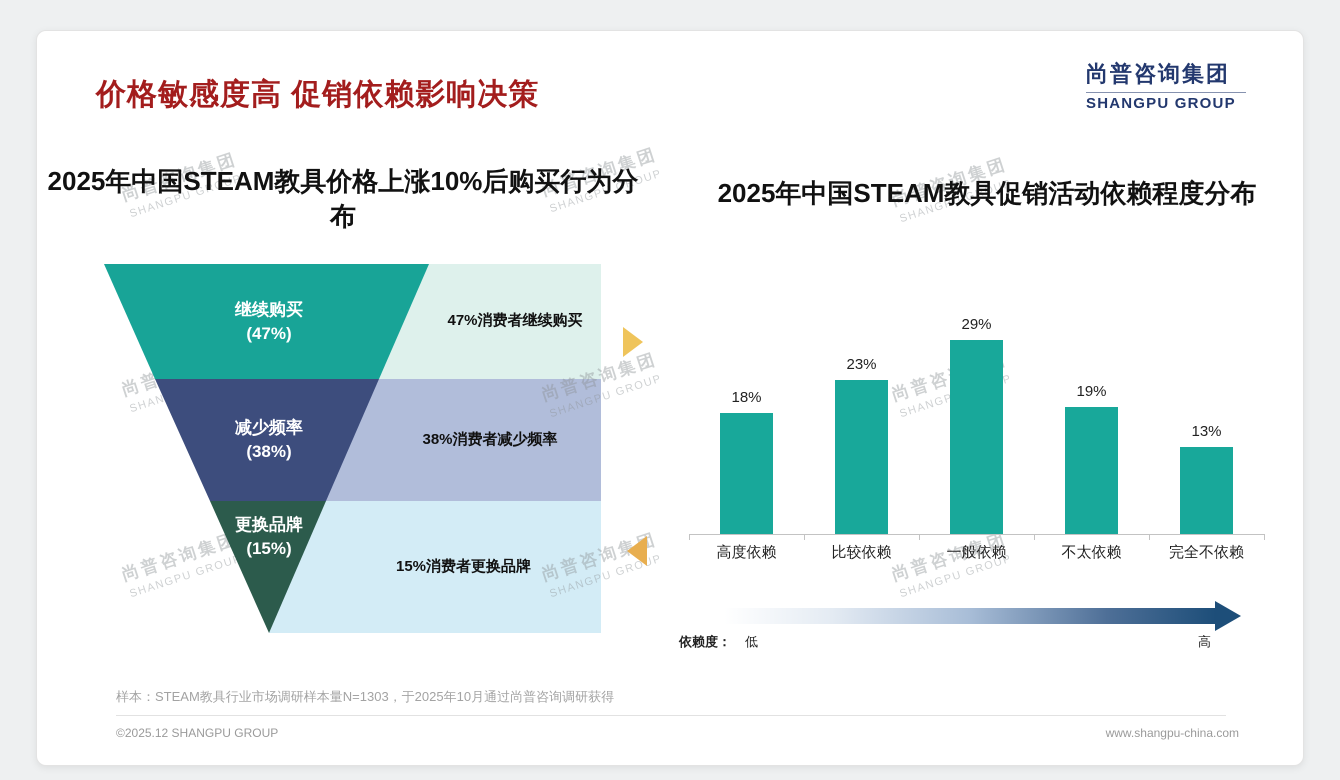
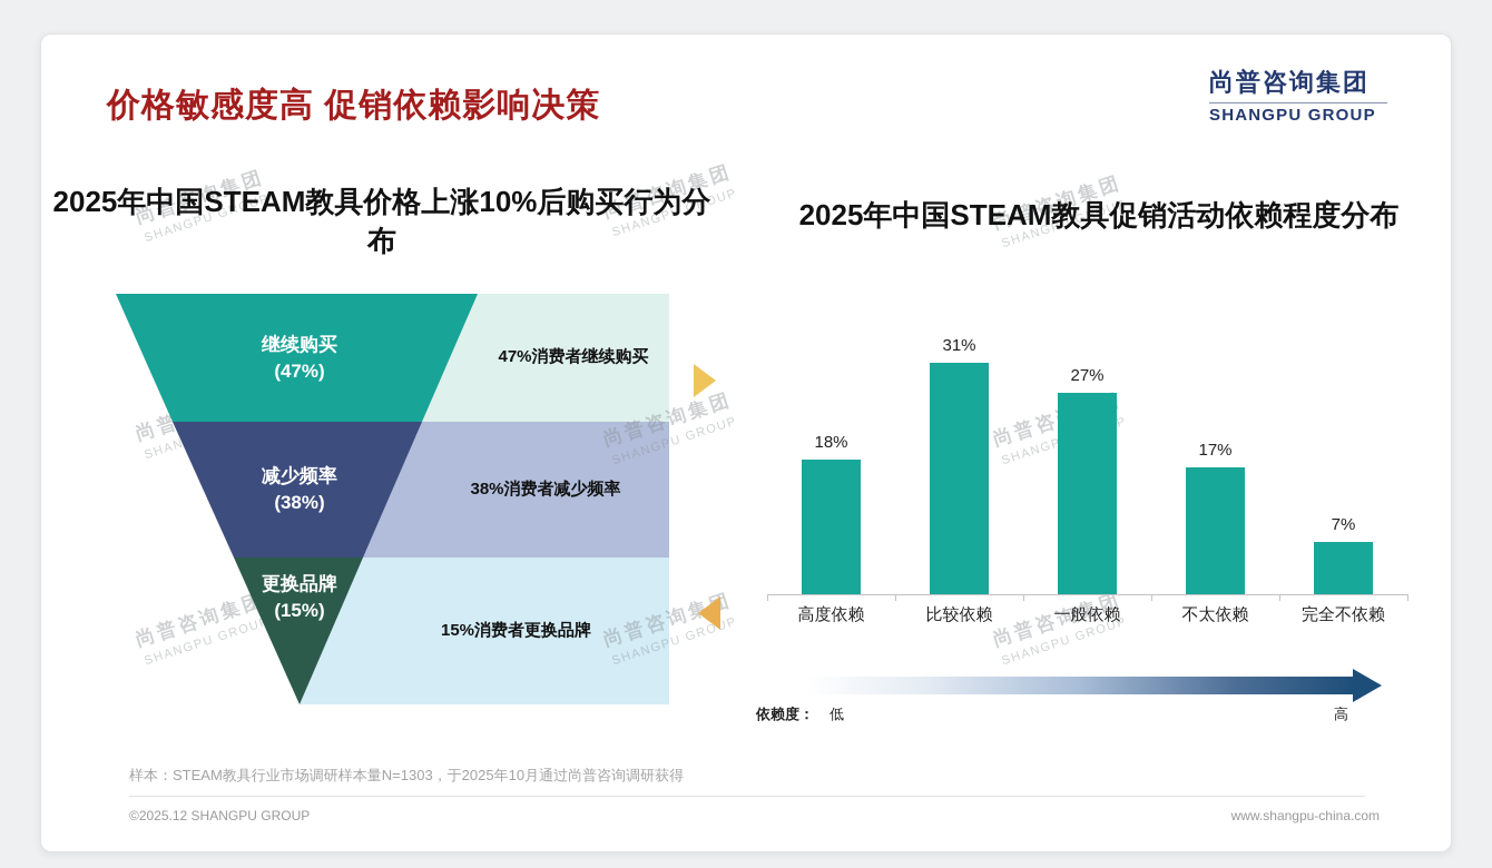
2025年中国STEAM教具促销活动依赖程度分布/比较依赖: 23% -> 31%
2025年中国STEAM教具促销活动依赖程度分布/一般依赖: 29% -> 27%
2025年中国STEAM教具促销活动依赖程度分布/不太依赖: 19% -> 17%
2025年中国STEAM教具促销活动依赖程度分布/完全不依赖: 13% -> 7%
